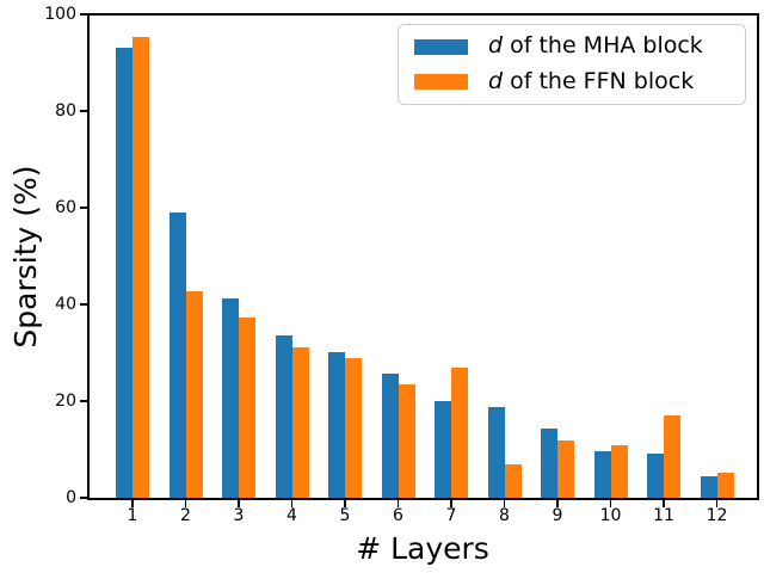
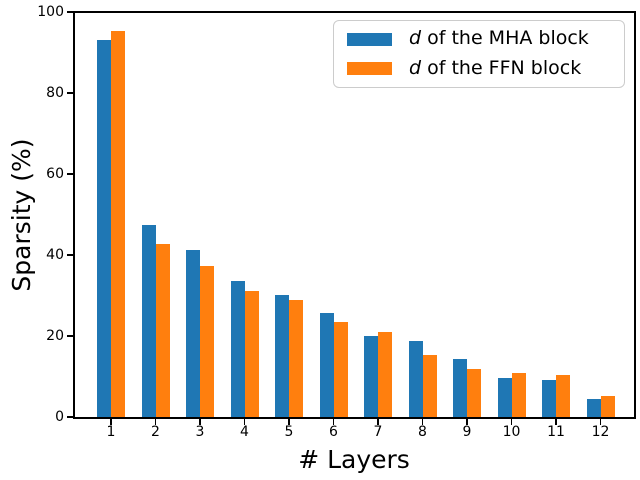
d of the MHA block/2: 59 -> 47
d of the FFN block/7: 27 -> 21
d of the FFN block/8: 7 -> 15
d of the FFN block/11: 17 -> 10
